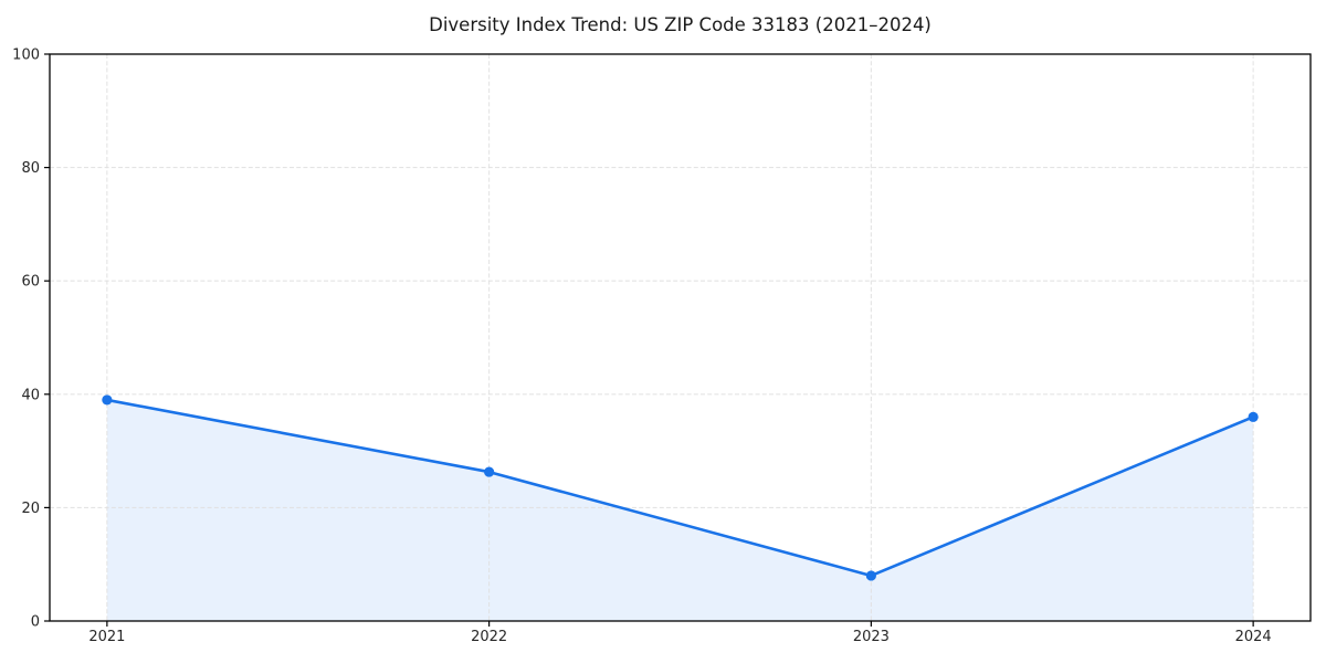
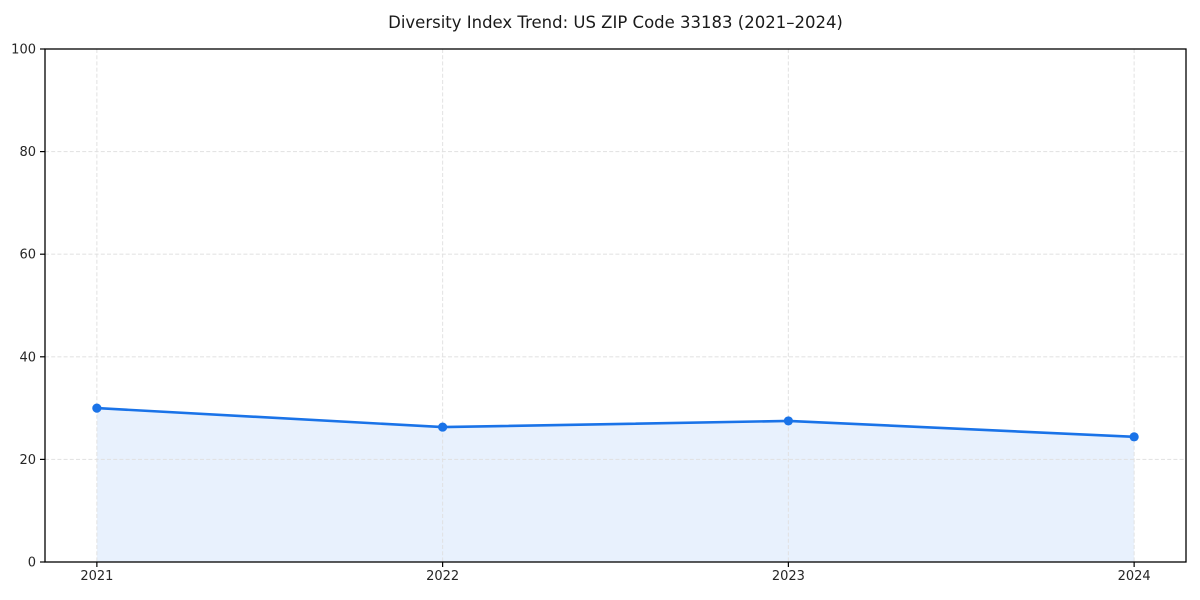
2021: 39 -> 30
2023: 8 -> 28
2024: 36 -> 24
